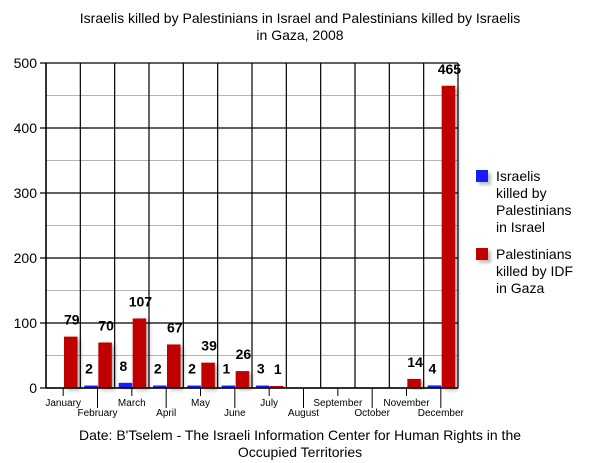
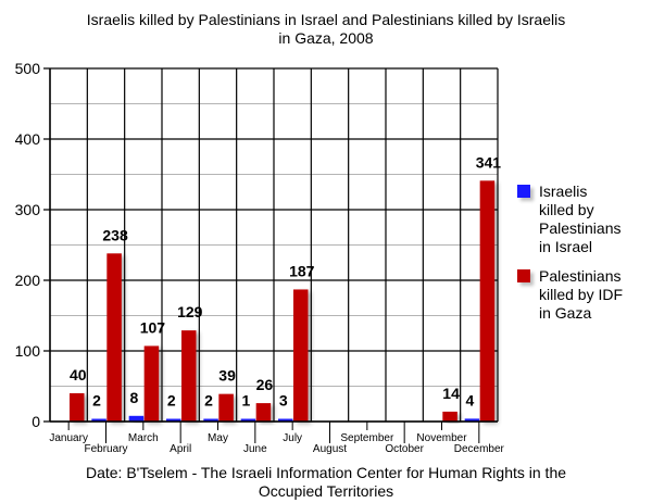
Palestinians killed by IDF in Gaza/January: 79 -> 40
Palestinians killed by IDF in Gaza/February: 70 -> 238
Palestinians killed by IDF in Gaza/April: 67 -> 129
Palestinians killed by IDF in Gaza/July: 1 -> 187
Palestinians killed by IDF in Gaza/December: 465 -> 341
